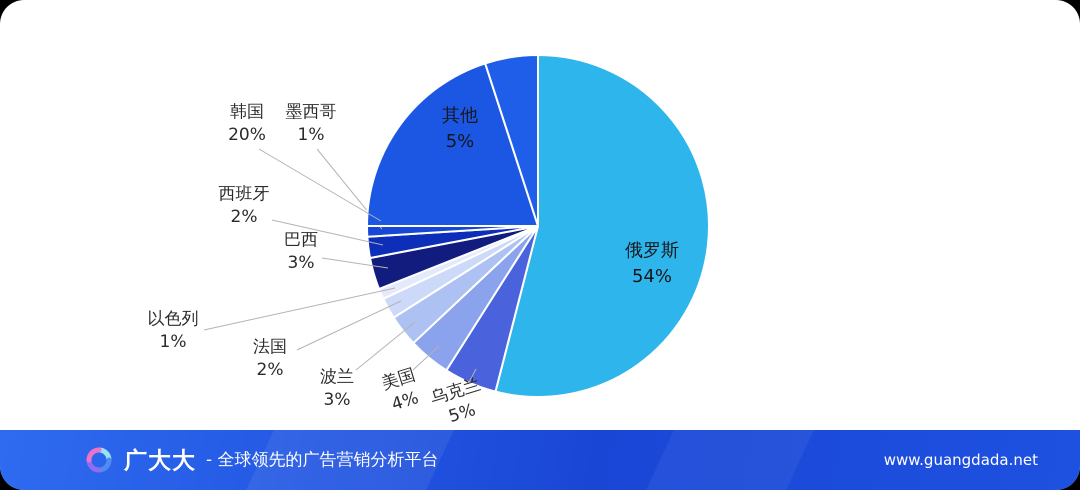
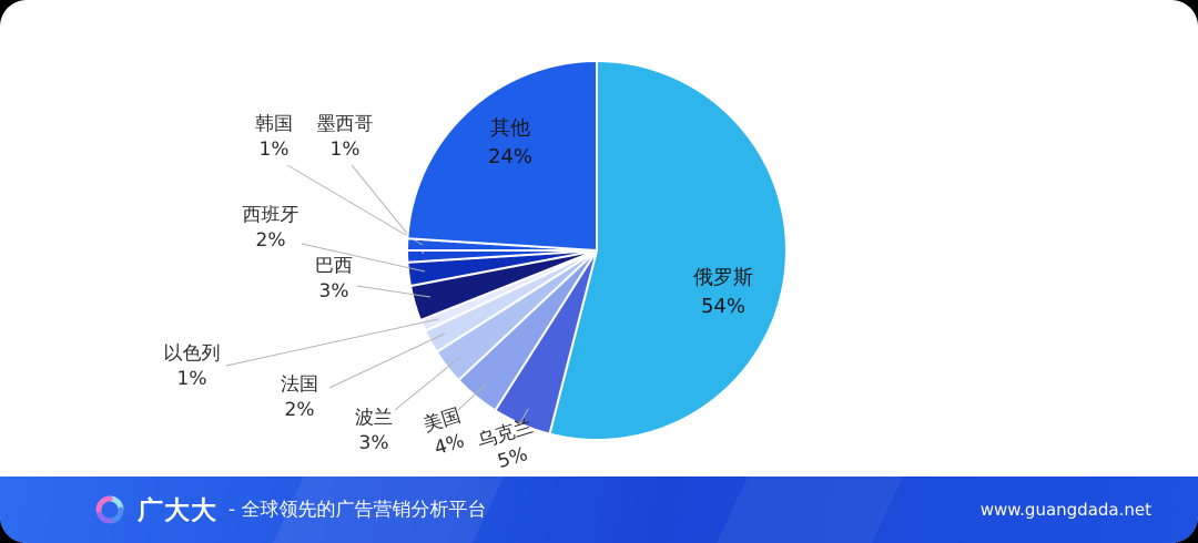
韩国: 20% -> 1%
其他: 5% -> 24%
